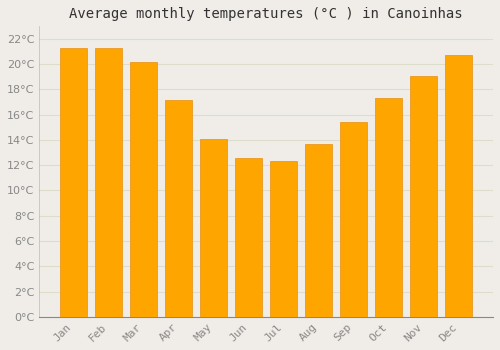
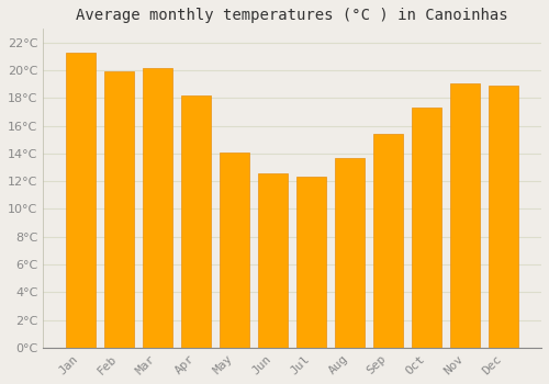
Feb: 21.3°C -> 19.9°C
Apr: 17.2°C -> 18.2°C
Dec: 20.7°C -> 18.9°C
